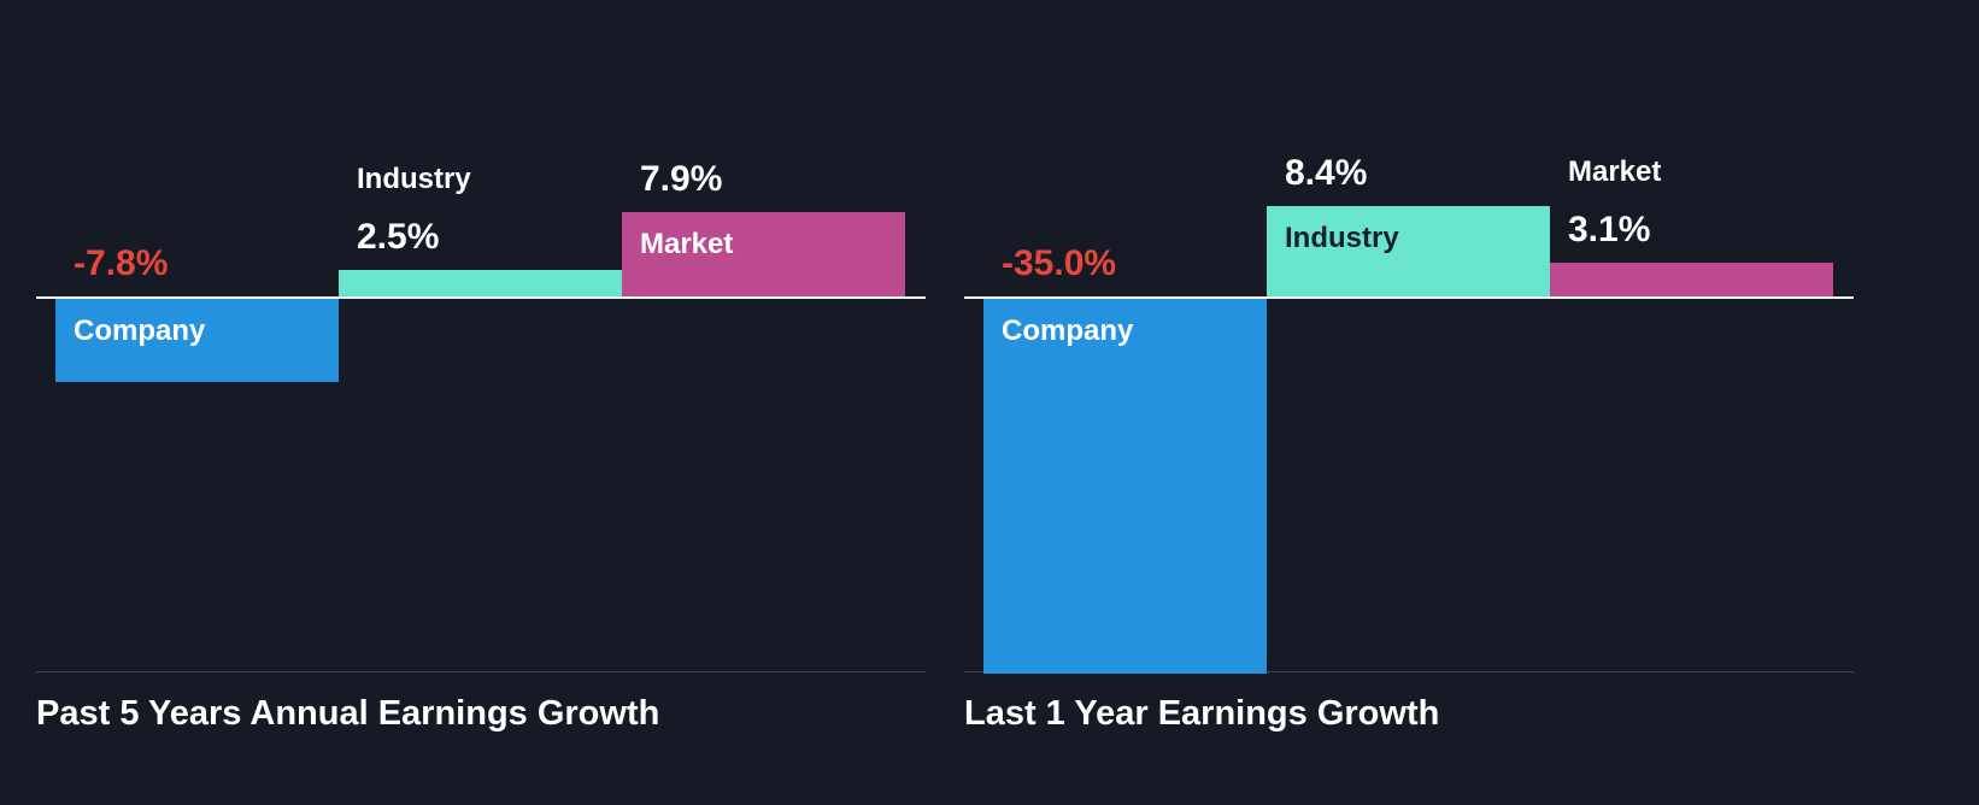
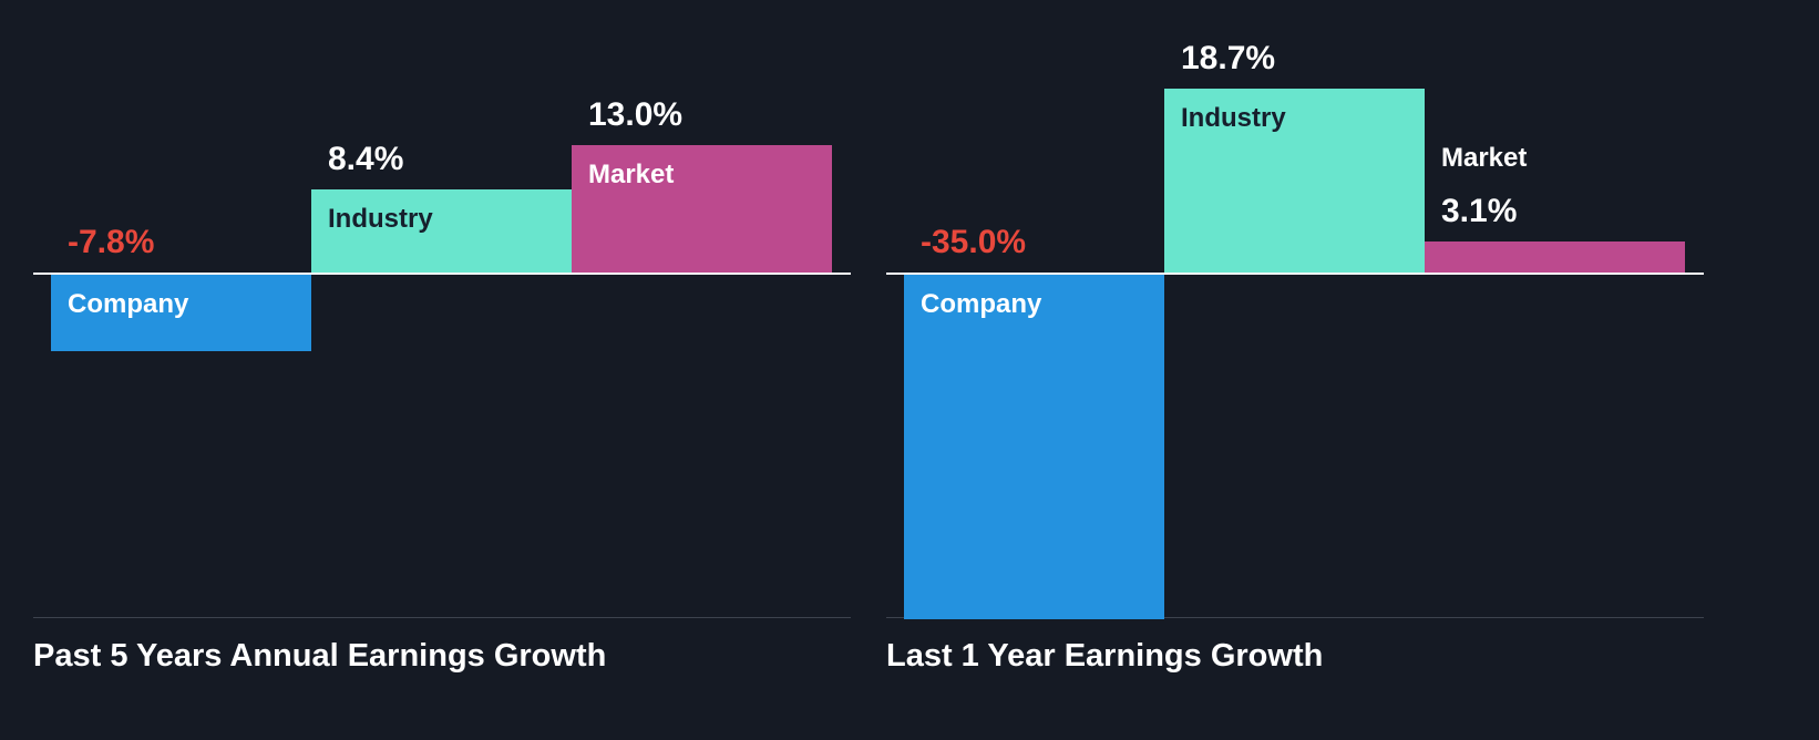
Past 5 Years Annual Earnings Growth/Industry: 2.5% -> 8.4%
Past 5 Years Annual Earnings Growth/Market: 7.9% -> 13.0%
Last 1 Year Earnings Growth/Industry: 8.4% -> 18.7%
